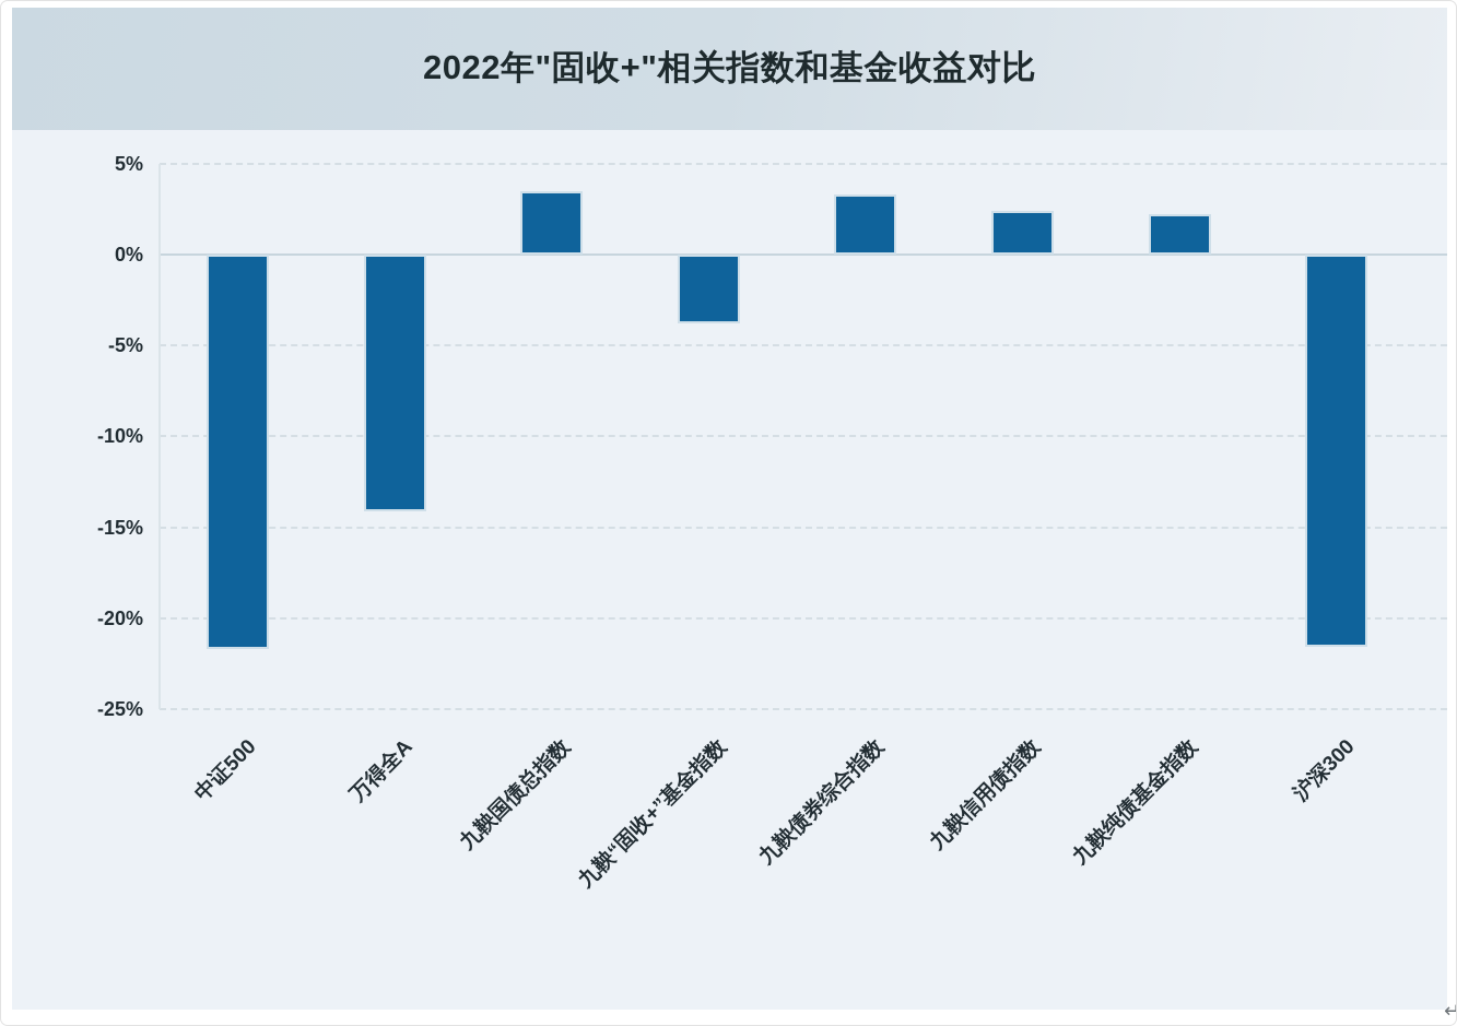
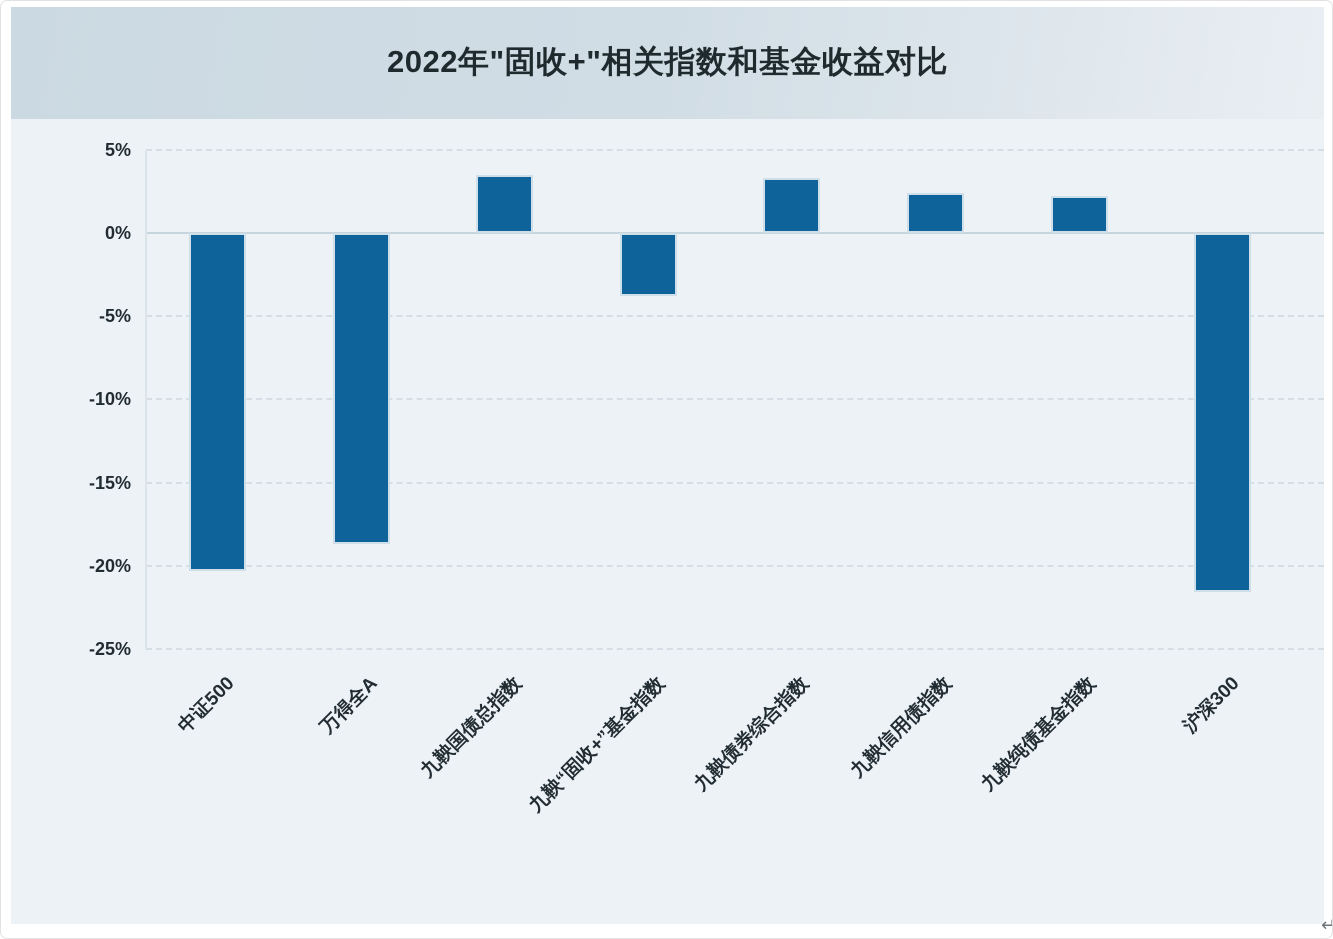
中证500: -21.7% -> -20.3%
万得全A: -14.1% -> -18.7%
